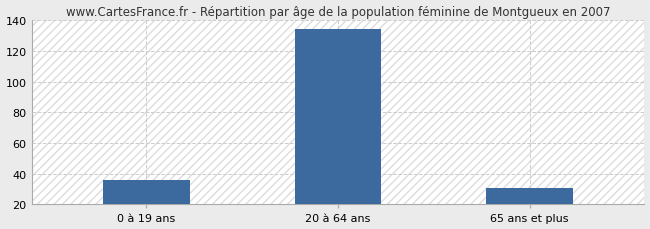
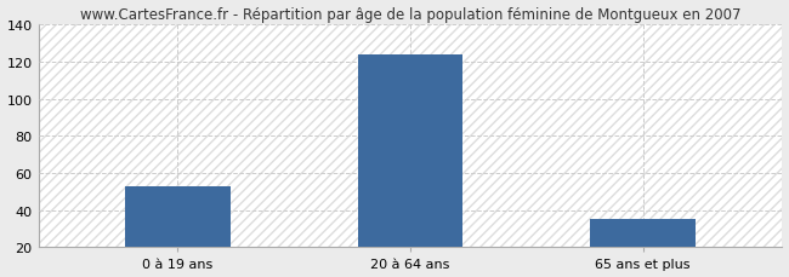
0 à 19 ans: 36 -> 53
20 à 64 ans: 134 -> 124
65 ans et plus: 31 -> 35
